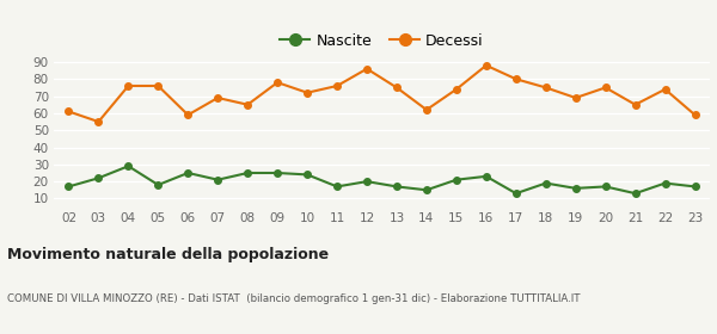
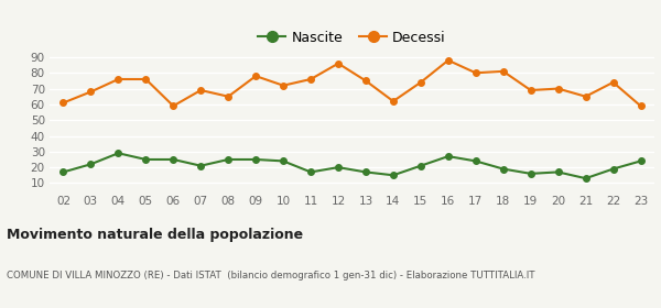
Decessi/03: 55 -> 68
Nascite/05: 18 -> 25
Nascite/16: 23 -> 27
Nascite/17: 13 -> 24
Decessi/18: 75 -> 81
Decessi/20: 75 -> 70
Nascite/23: 17 -> 24
